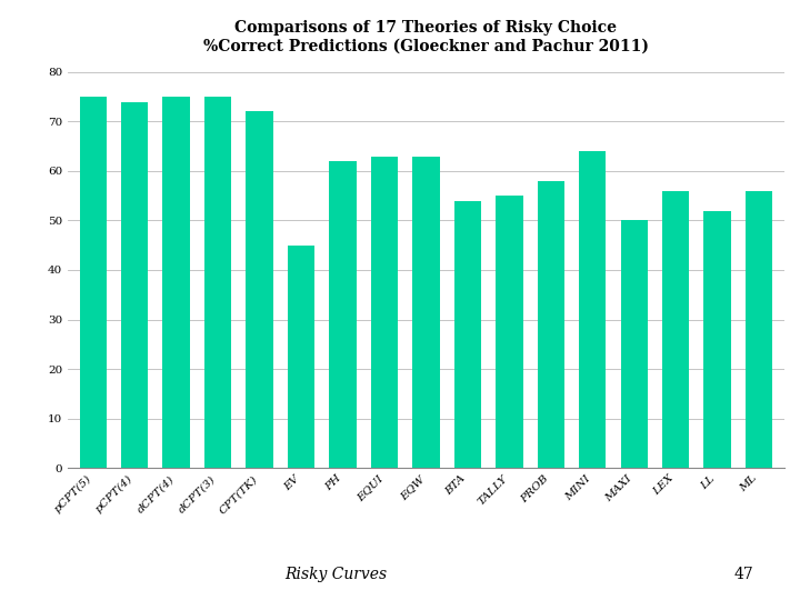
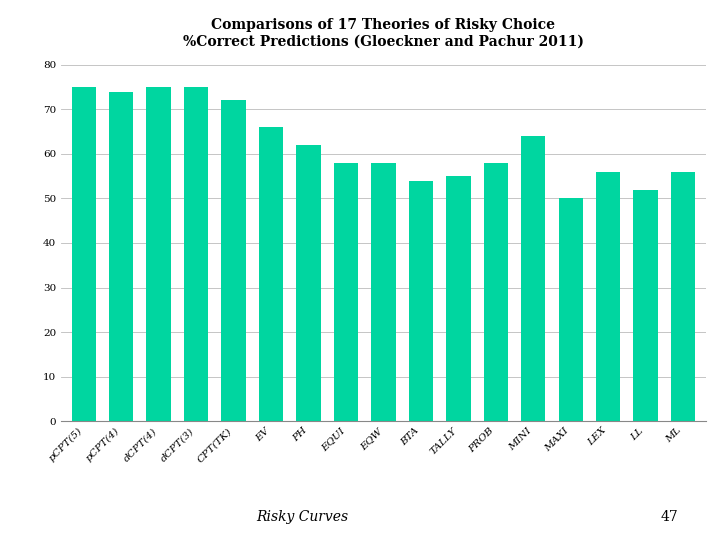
EV: 45 -> 66
EQUI: 63 -> 58
EQW: 63 -> 58
